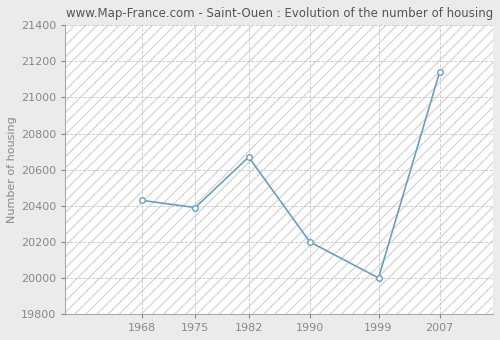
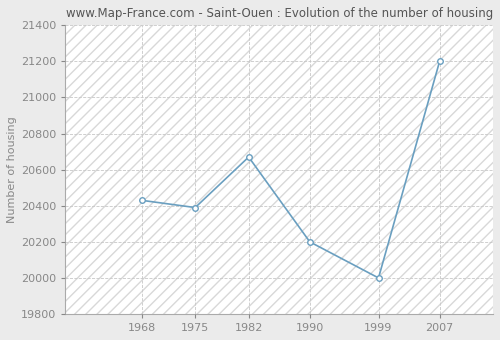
2007: 21140 -> 21200
